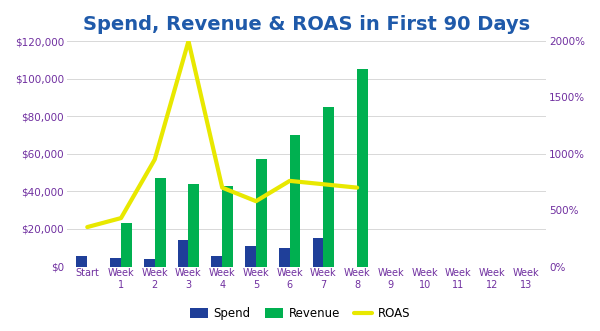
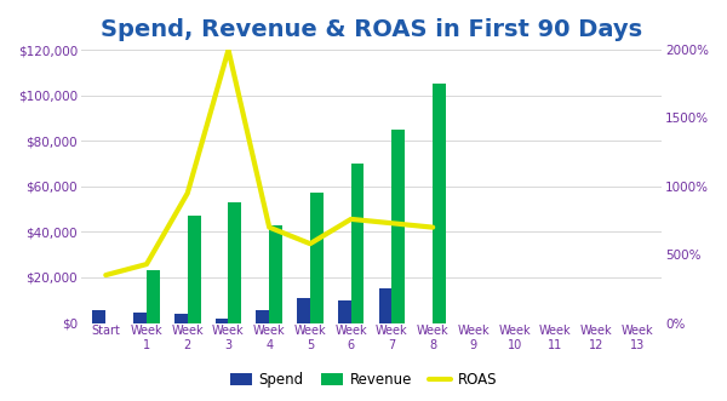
Spend/Week 3: $14,000 -> $2,000
Revenue/Week 3: $44,000 -> $53,000
